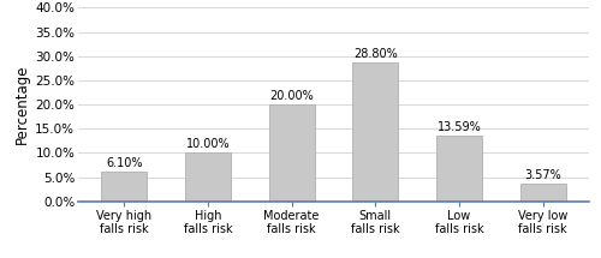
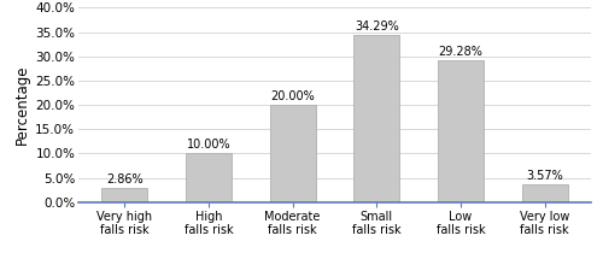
Very high falls risk: 6.10% -> 2.86%
Small falls risk: 28.80% -> 34.29%
Low falls risk: 13.59% -> 29.28%
